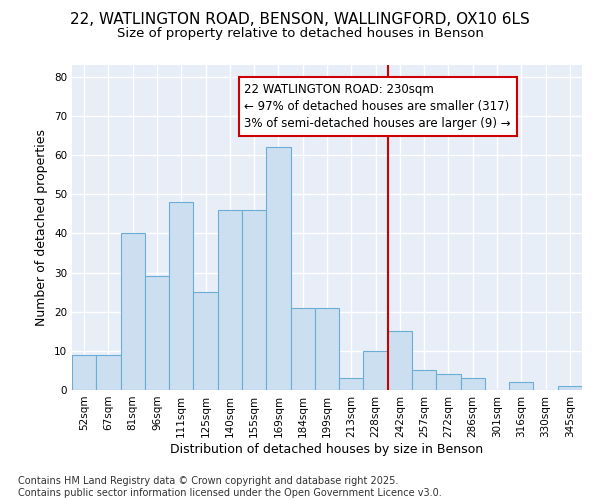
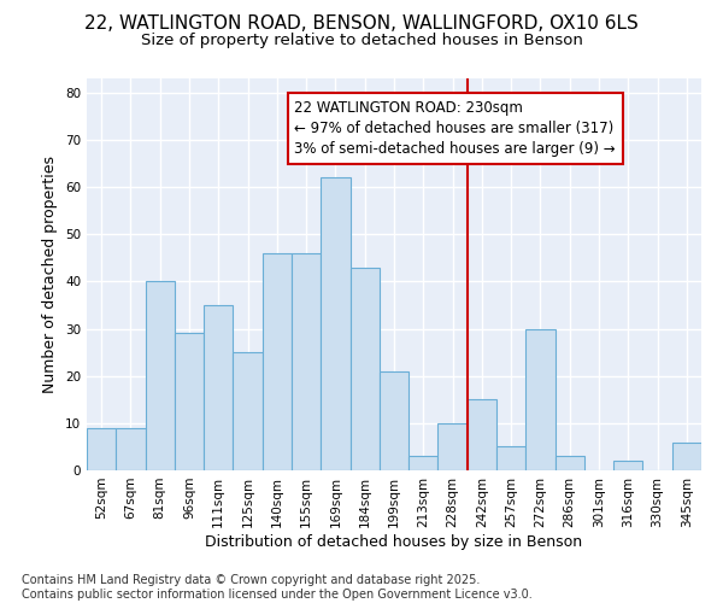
111sqm: 48 -> 35
184sqm: 21 -> 43
272sqm: 4 -> 30
345sqm: 1 -> 6
